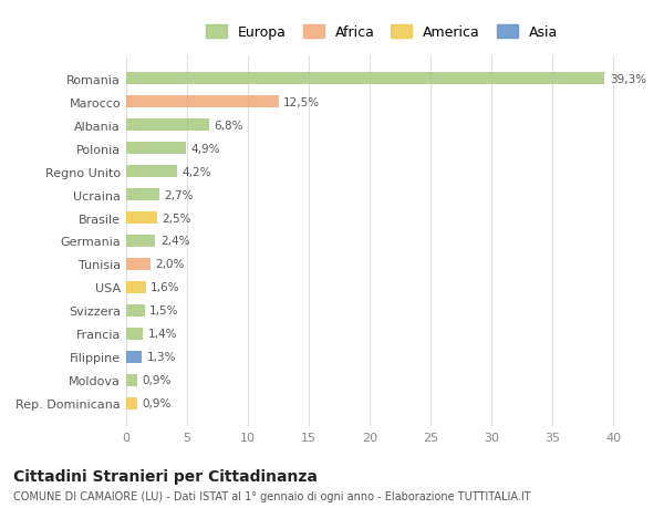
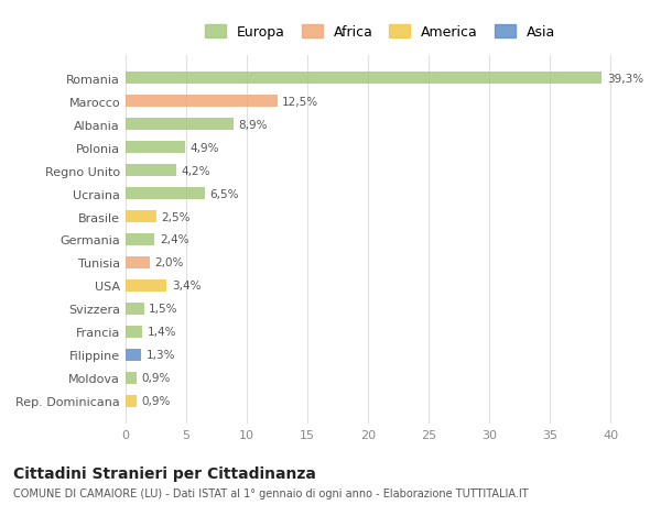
Albania: 6,8% -> 8,9%
Ucraina: 2,7% -> 6,5%
USA: 1,6% -> 3,4%
